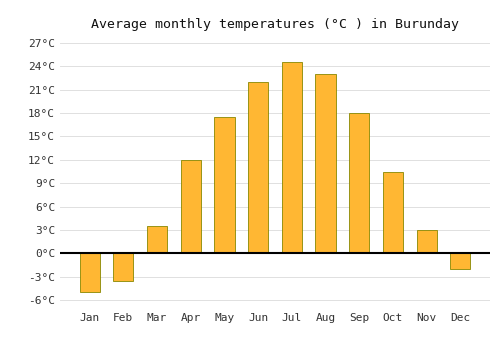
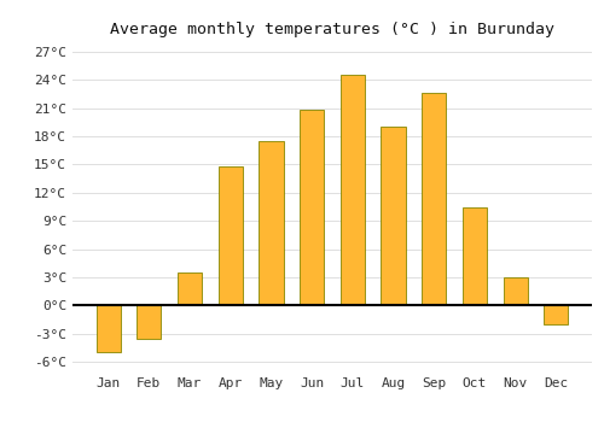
Apr: 12.0°C -> 14.8°C
Jun: 22.0°C -> 20.8°C
Aug: 23.0°C -> 19.0°C
Sep: 18.0°C -> 22.6°C
